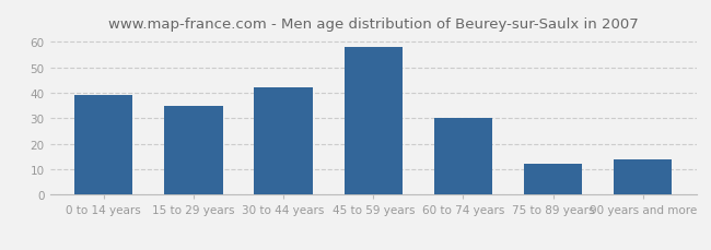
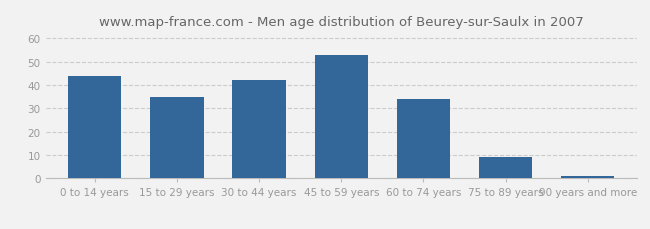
0 to 14 years: 39 -> 44
45 to 59 years: 58 -> 53
60 to 74 years: 30 -> 34
75 to 89 years: 12 -> 9
90 years and more: 14 -> 1
